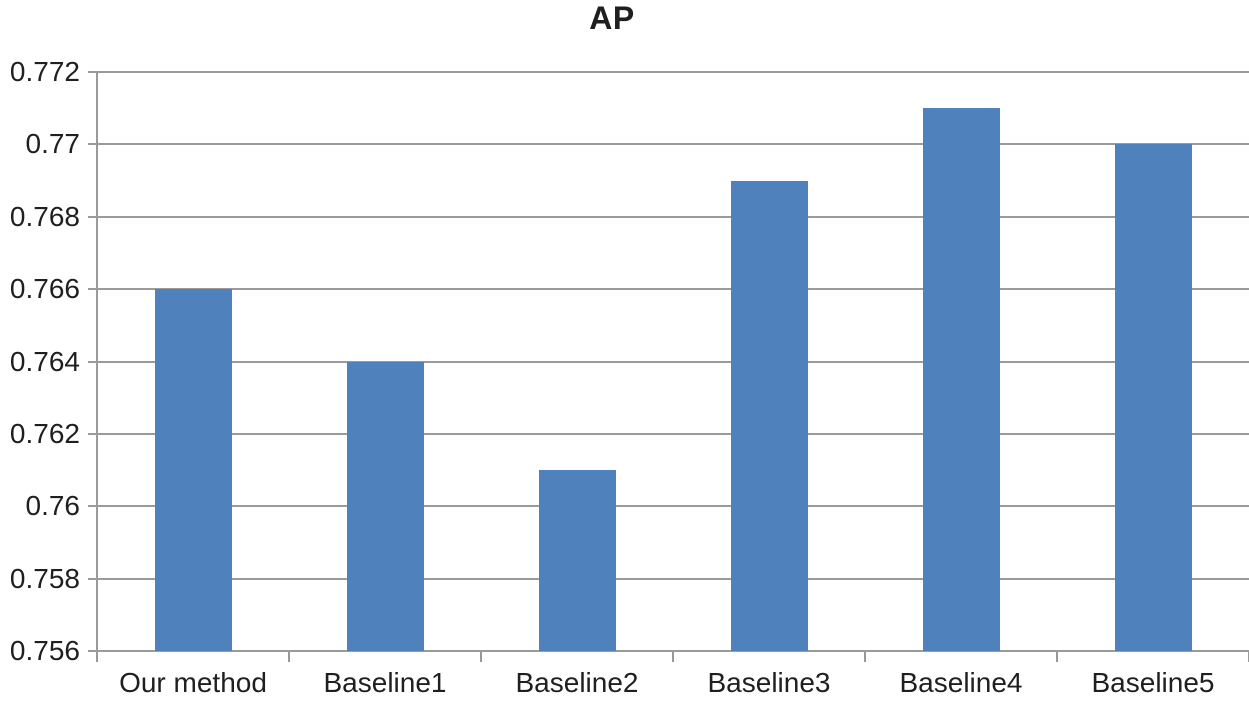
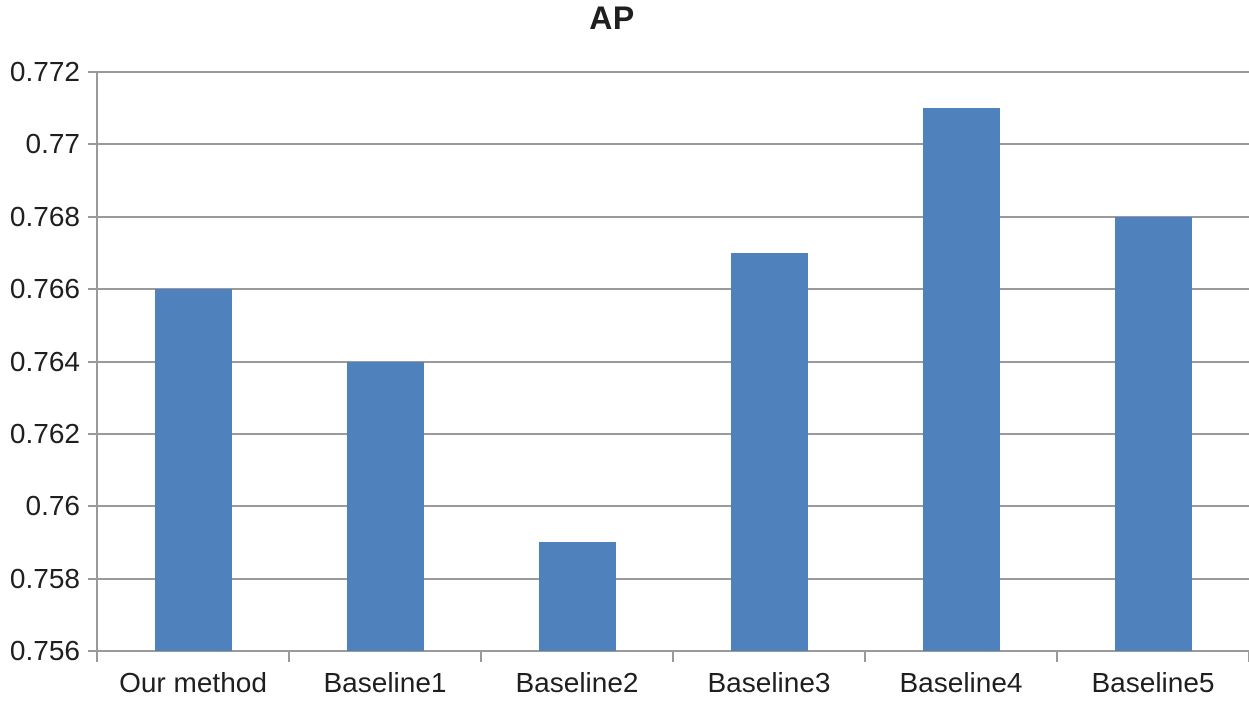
Baseline2: 0.761 -> 0.759
Baseline3: 0.769 -> 0.767
Baseline5: 0.770 -> 0.768
